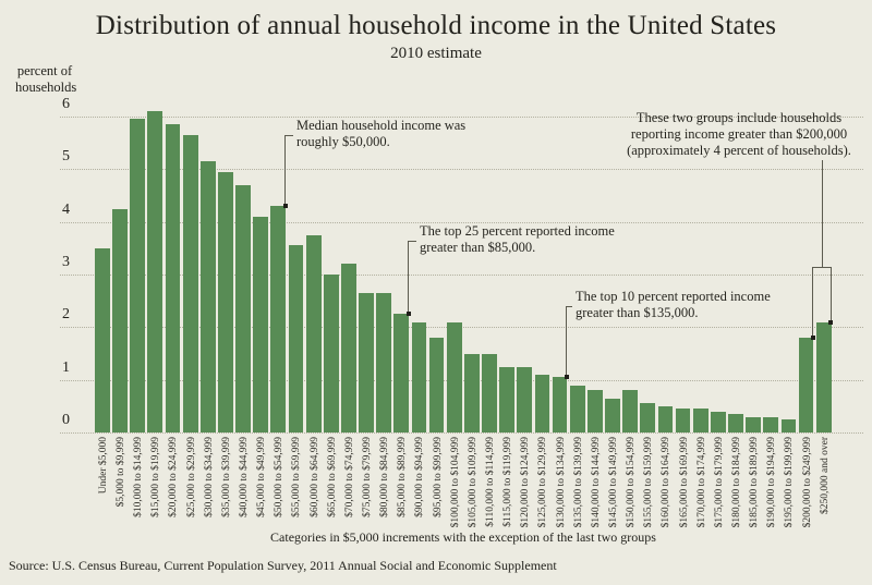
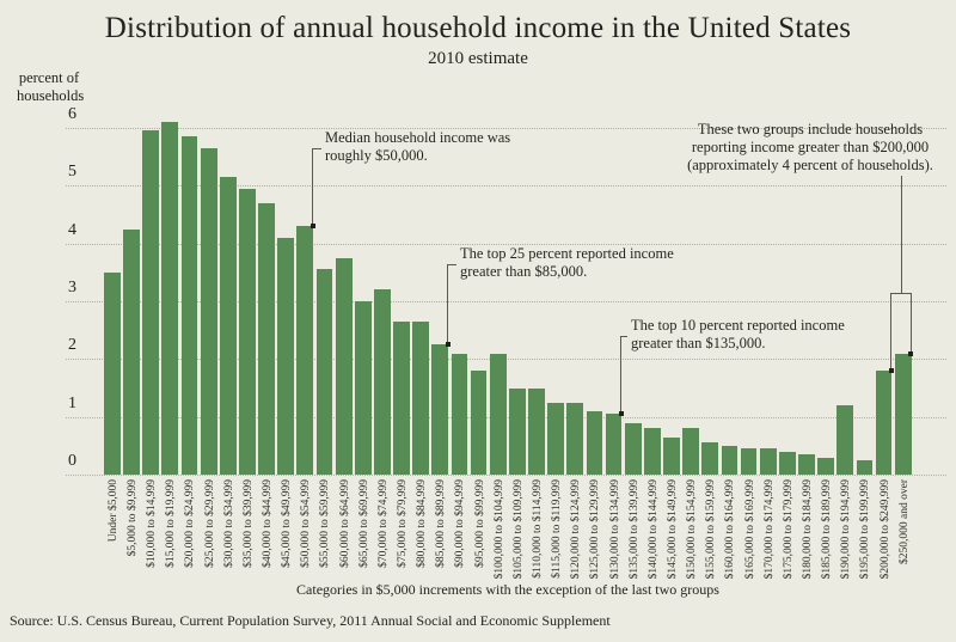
$190,000 to $194,999: 0.3 -> 1.2
